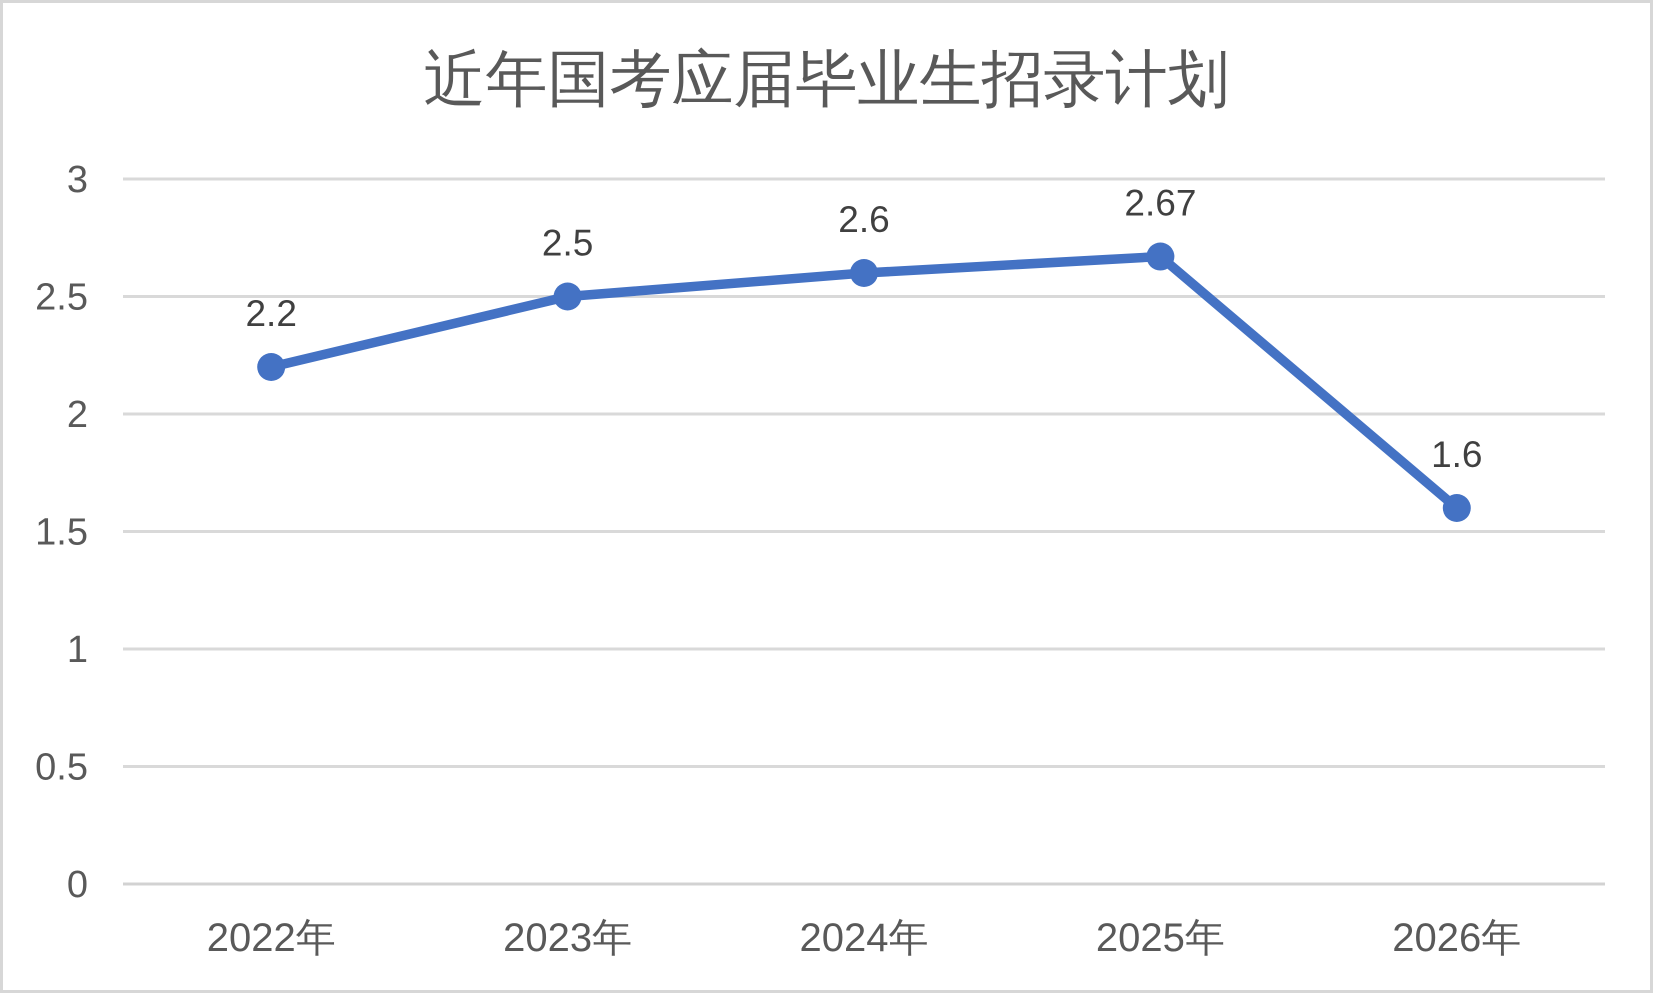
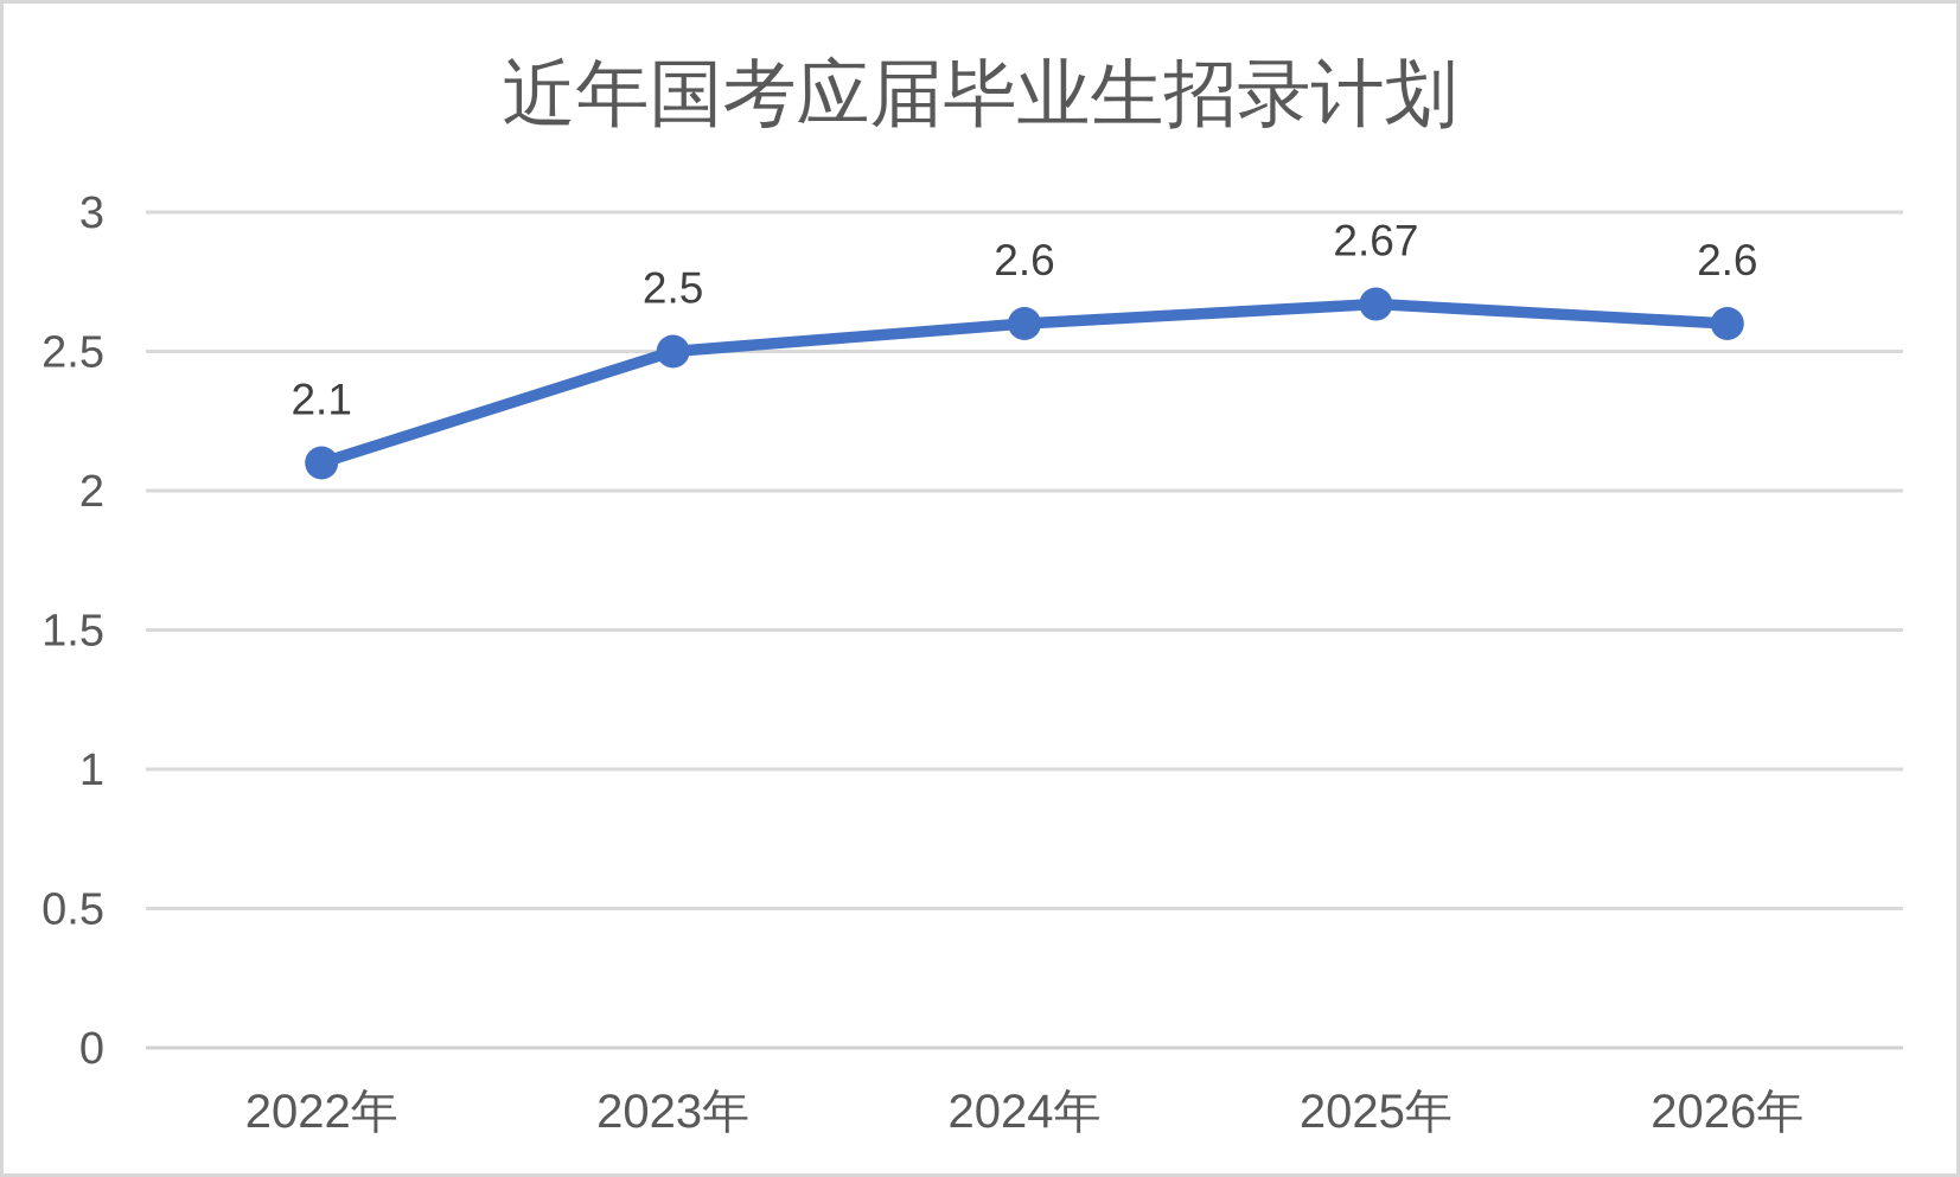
2022年: 2.2 -> 2.1
2026年: 1.6 -> 2.6
